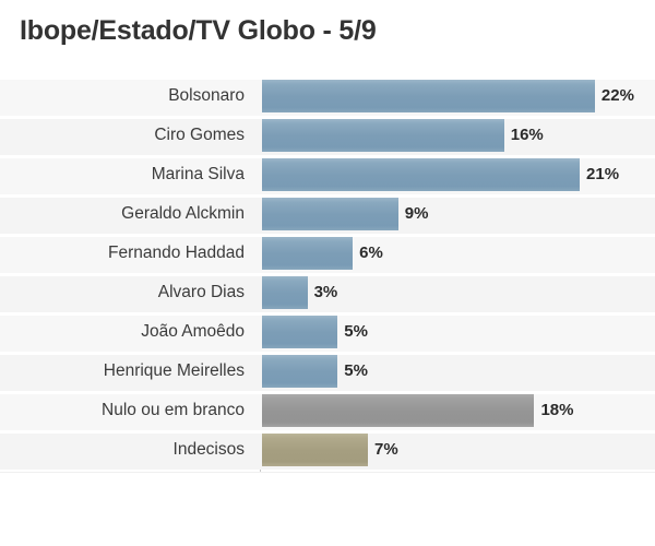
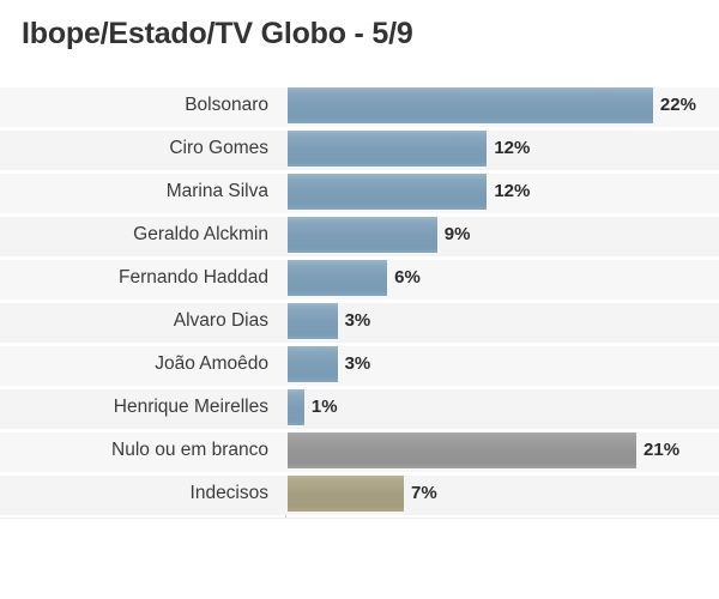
Ciro Gomes: 16% -> 12%
Marina Silva: 21% -> 12%
João Amoêdo: 5% -> 3%
Henrique Meirelles: 5% -> 1%
Nulo ou em branco: 18% -> 21%
